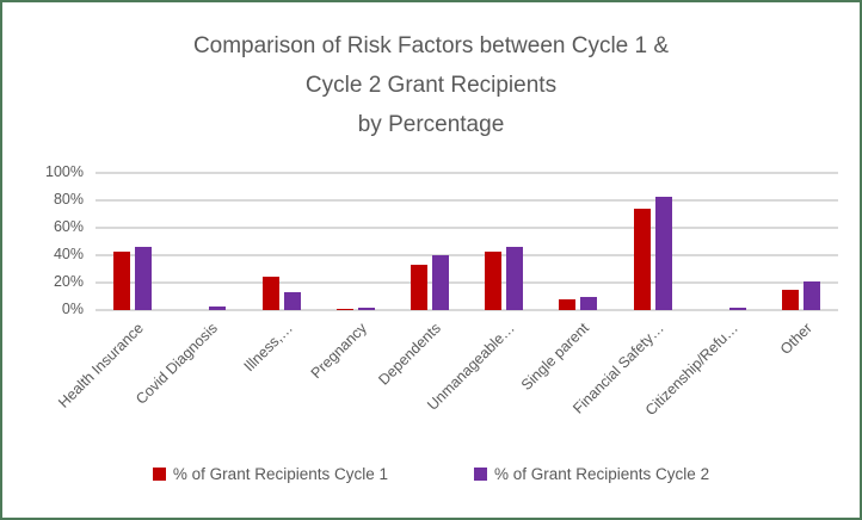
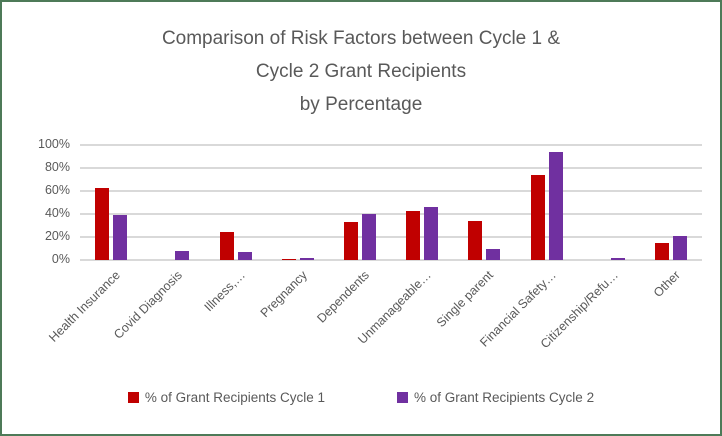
% of Grant Recipients Cycle 1/Health Insurance: 43% -> 63%
% of Grant Recipients Cycle 2/Health Insurance: 46% -> 39%
% of Grant Recipients Cycle 2/Covid Diagnosis: 3% -> 8%
% of Grant Recipients Cycle 2/Illness,…: 13% -> 7%
% of Grant Recipients Cycle 1/Single parent: 8% -> 34%
% of Grant Recipients Cycle 2/Financial Safety…: 83% -> 94%
